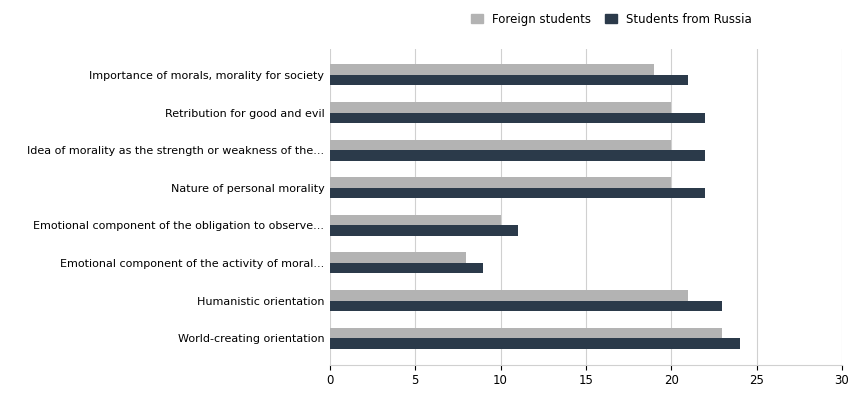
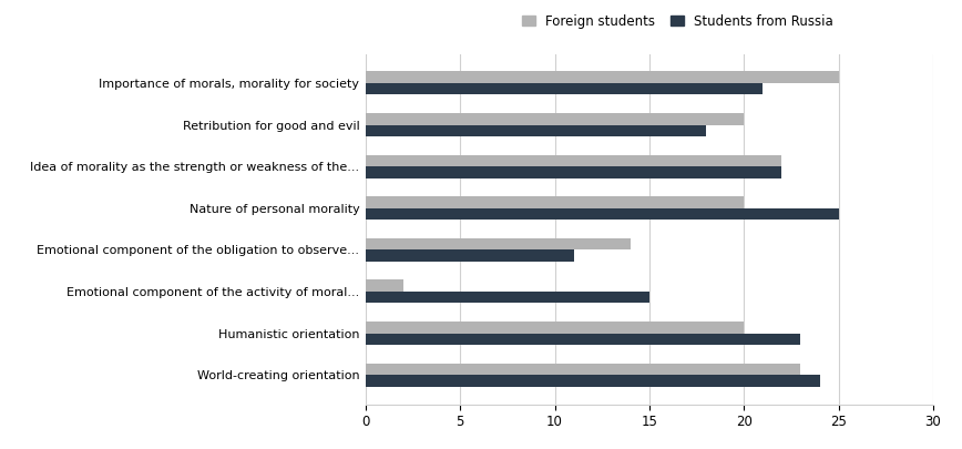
Foreign students/Importance of morals, morality for society: 19 -> 25
Students from Russia/Retribution for good and evil: 22 -> 18
Foreign students/Idea of morality as the strength or weakness of the...: 20 -> 22
Students from Russia/Nature of personal morality: 22 -> 25
Foreign students/Emotional component of the obligation to observe...: 10 -> 14
Foreign students/Emotional component of the activity of moral...: 8 -> 2
Students from Russia/Emotional component of the activity of moral...: 9 -> 15
Foreign students/Humanistic orientation: 21 -> 20
